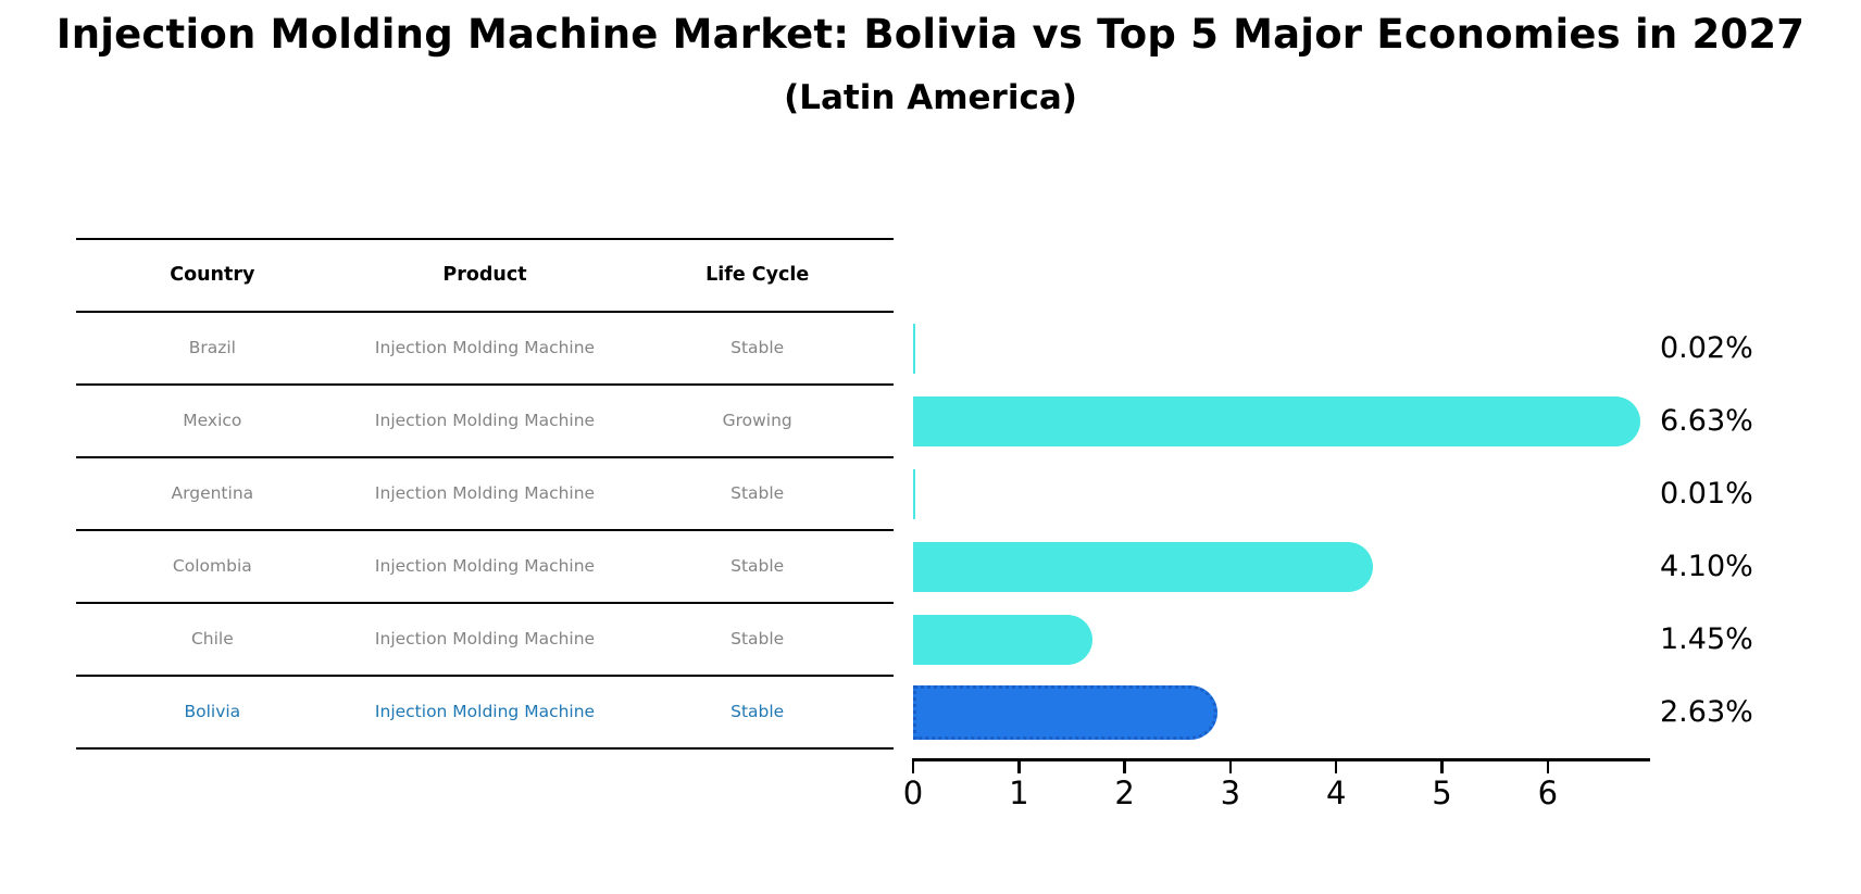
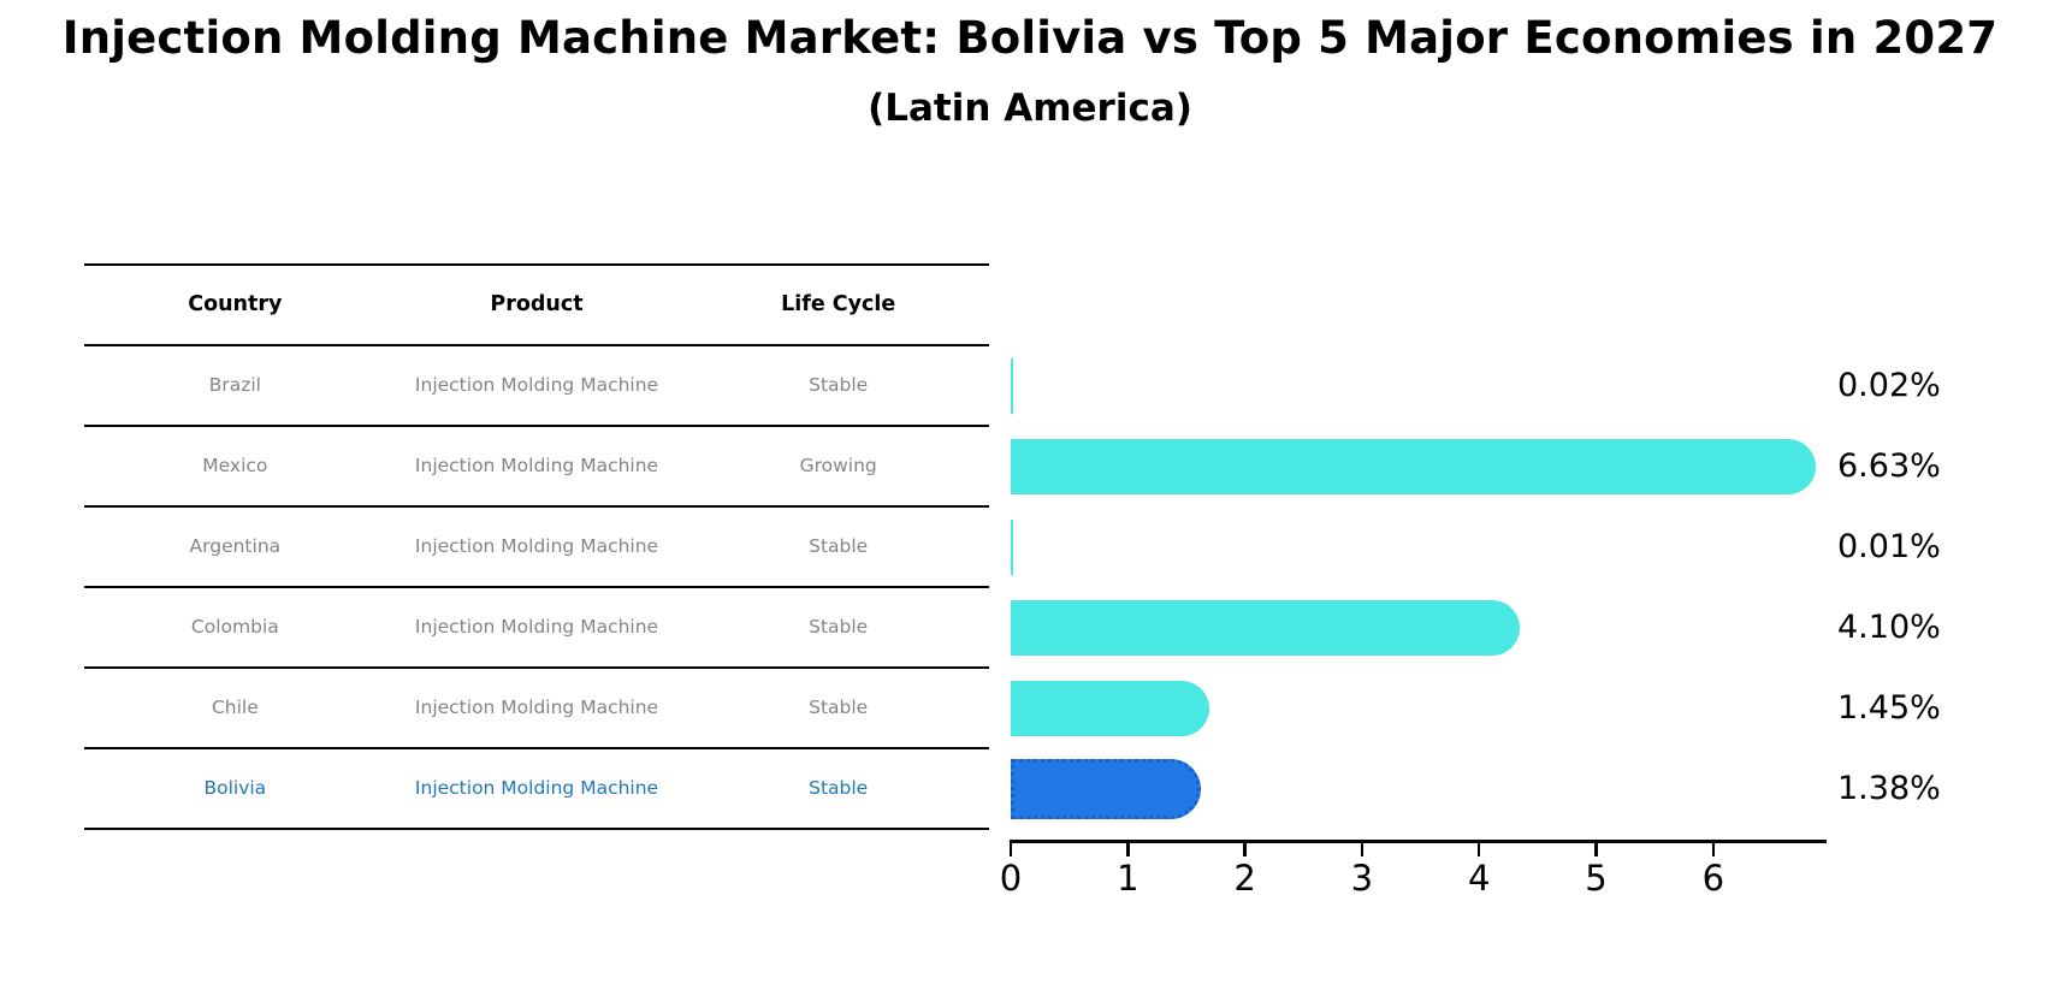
Bolivia: 2.63% -> 1.38%
